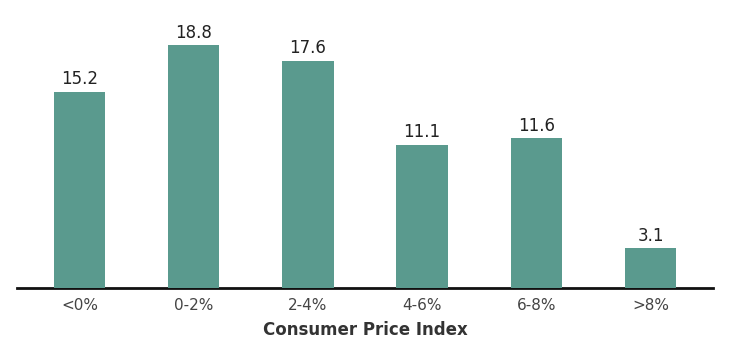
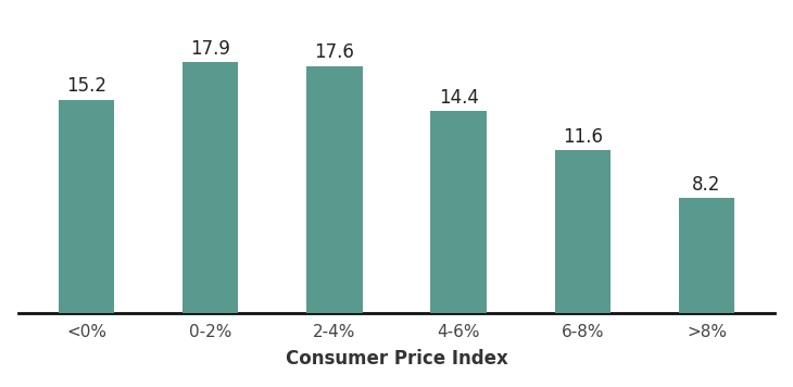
0-2%: 18.8 -> 17.9
4-6%: 11.1 -> 14.4
>8%: 3.1 -> 8.2
